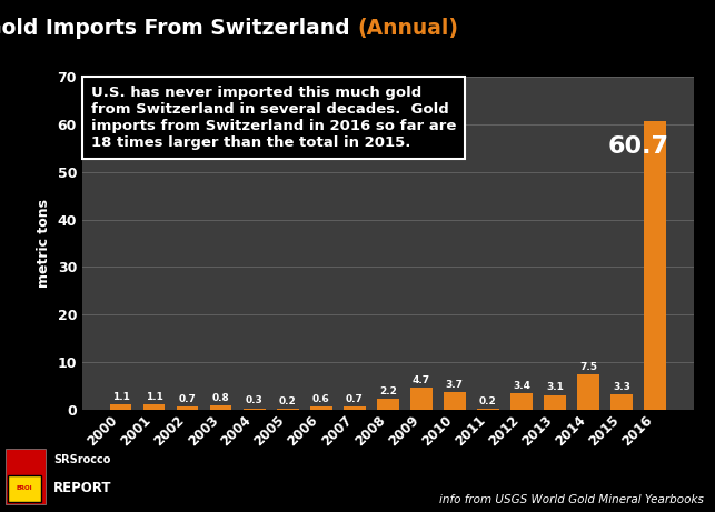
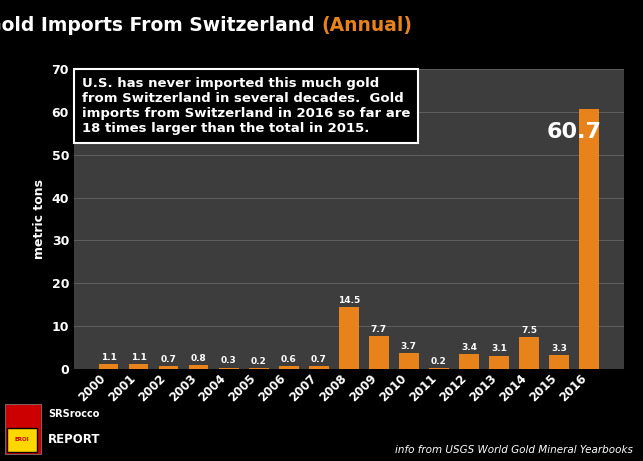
2008: 2.2 -> 14.5
2009: 4.7 -> 7.7
